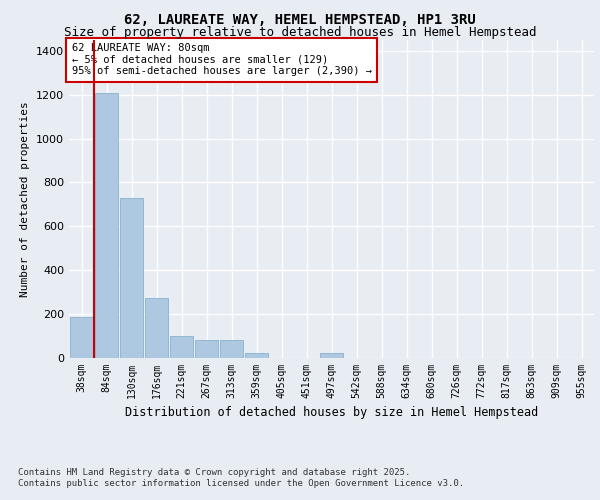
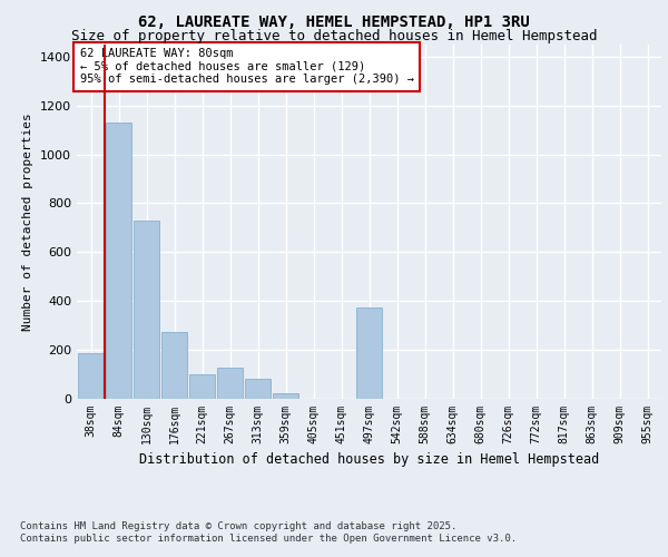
84sqm: 1210 -> 1130
267sqm: 80 -> 125
497sqm: 20 -> 370
